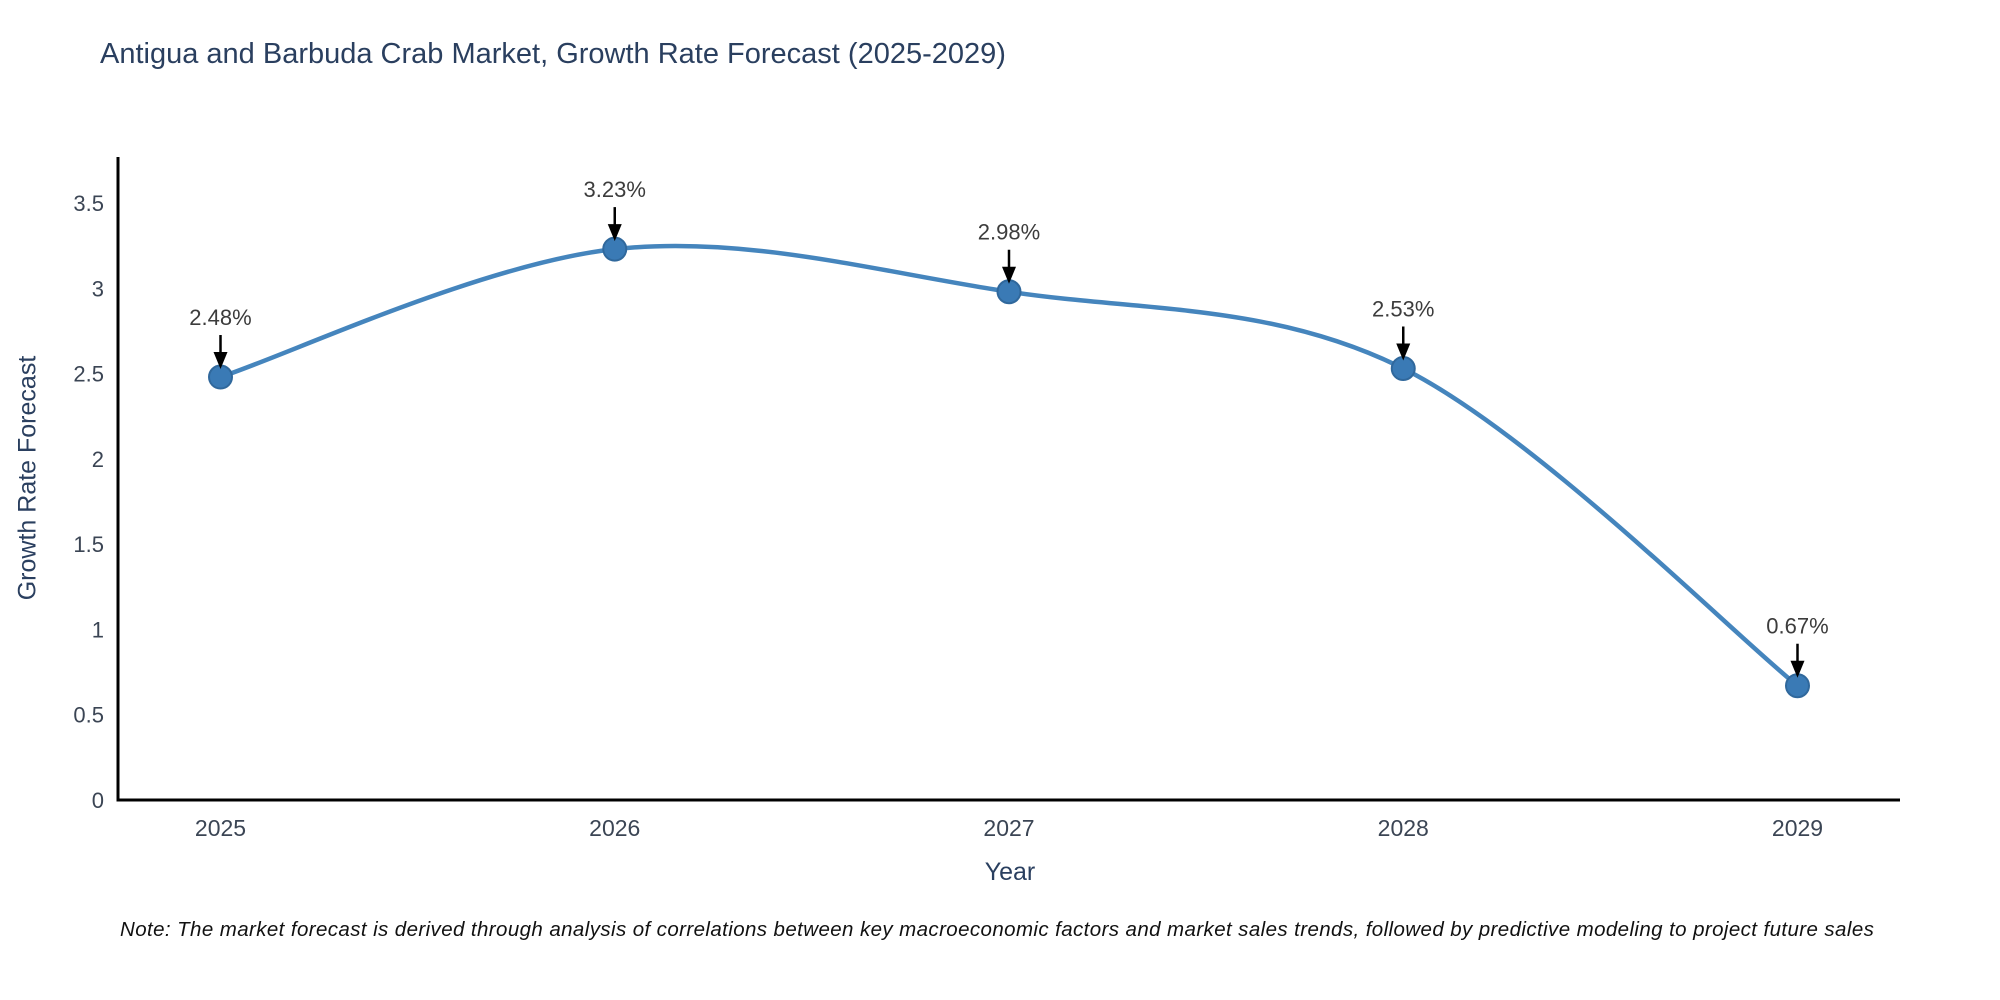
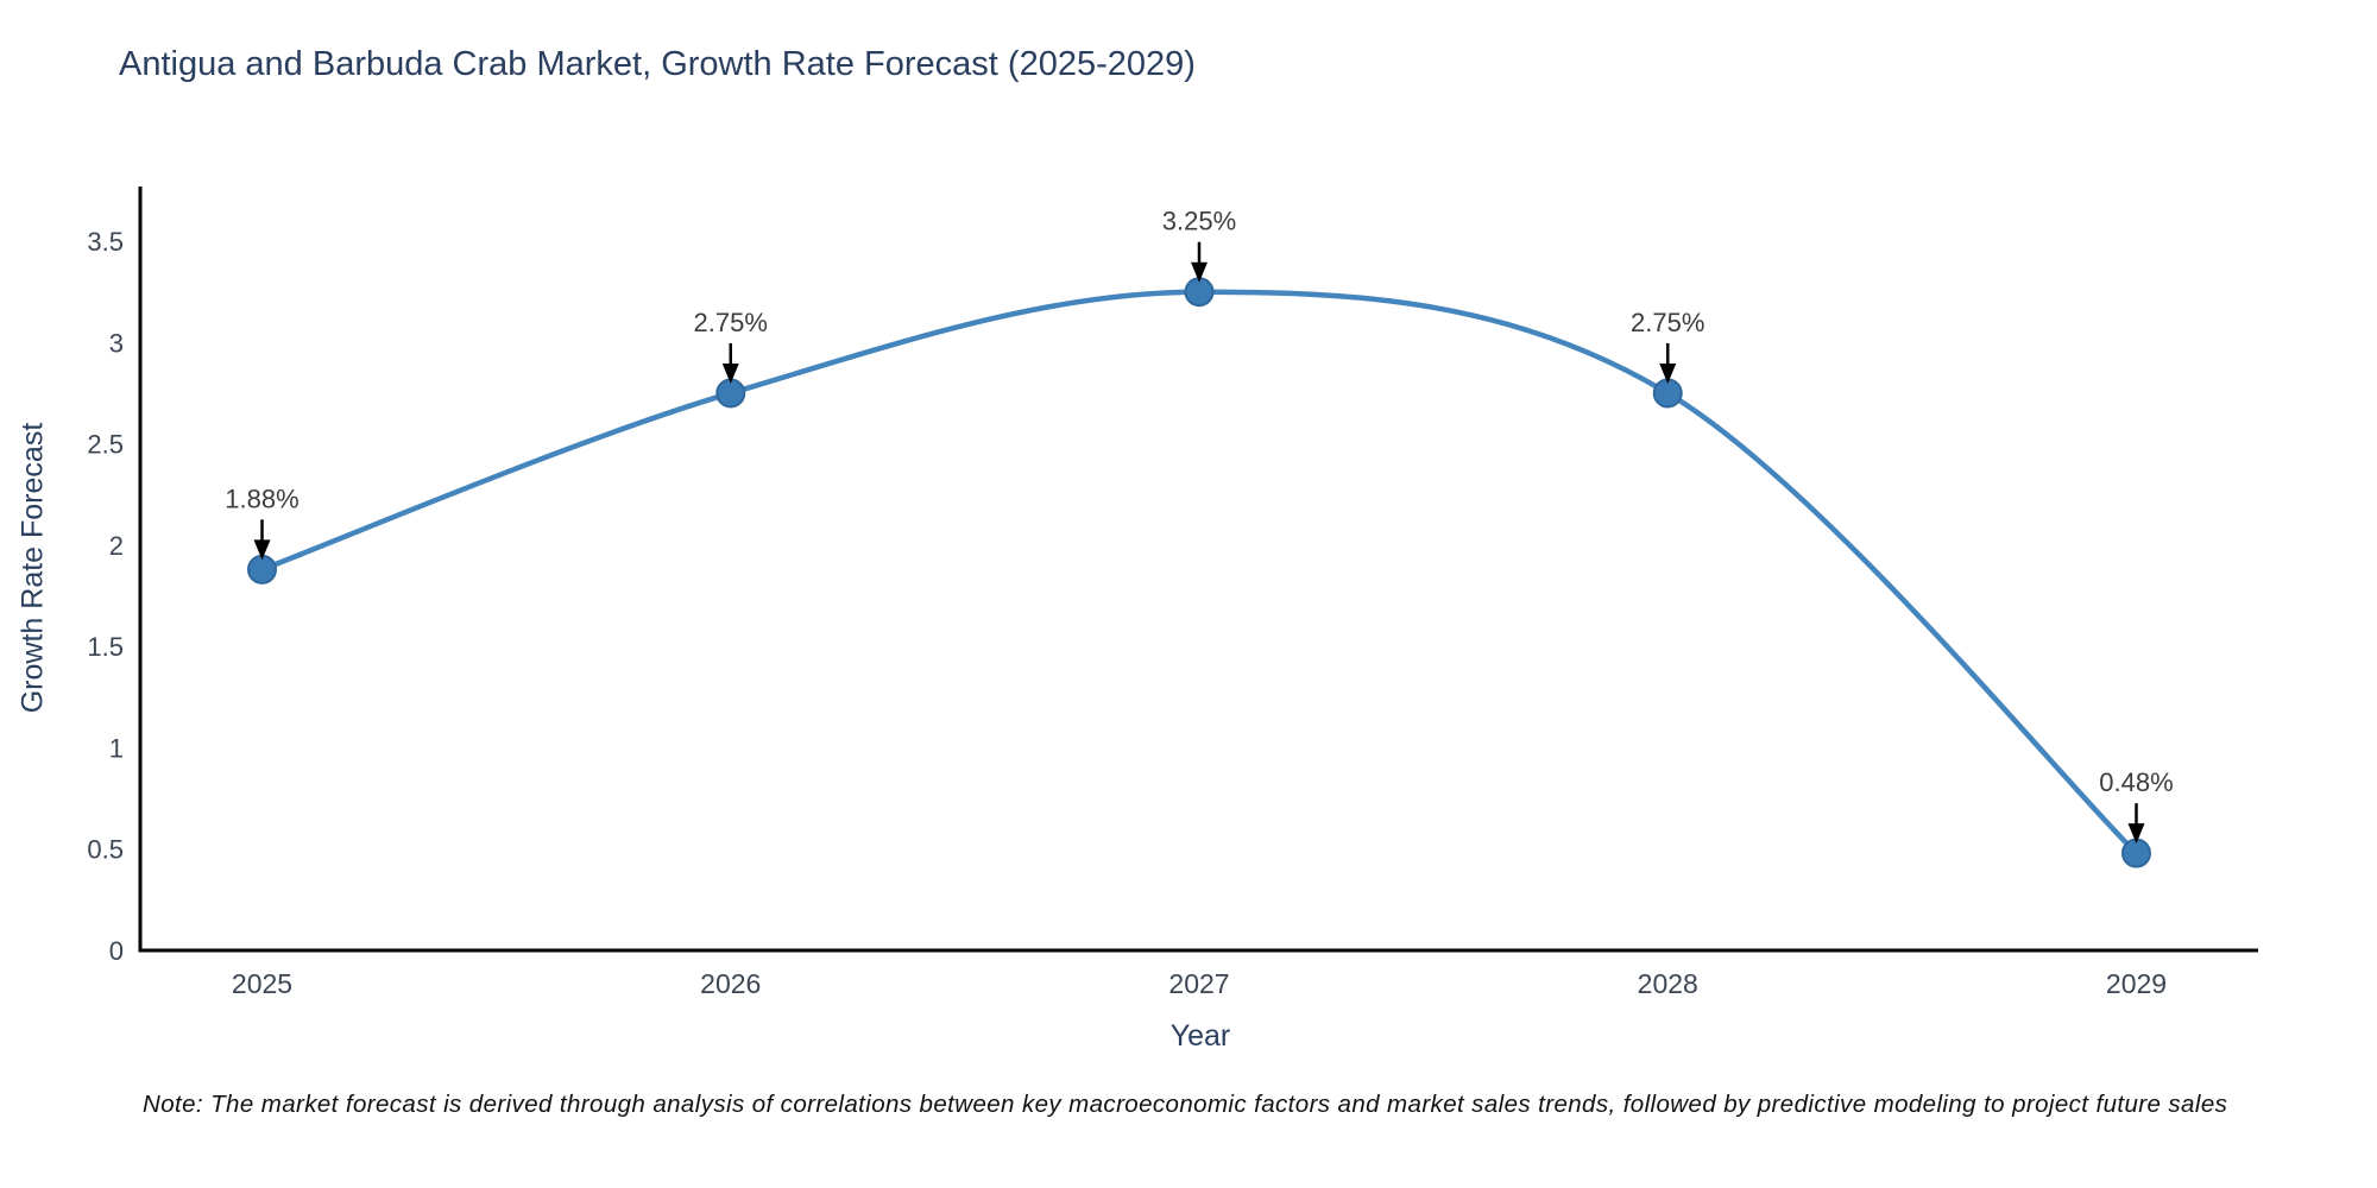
2025: 2.48% -> 1.88%
2026: 3.23% -> 2.75%
2027: 2.98% -> 3.25%
2028: 2.53% -> 2.75%
2029: 0.67% -> 0.48%
